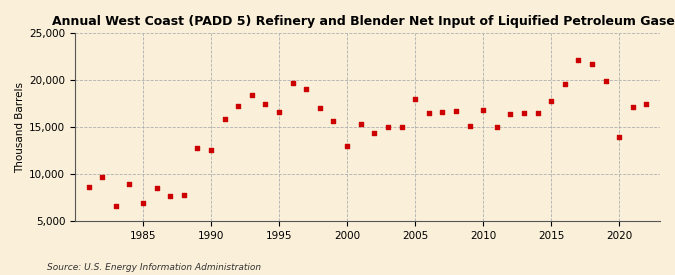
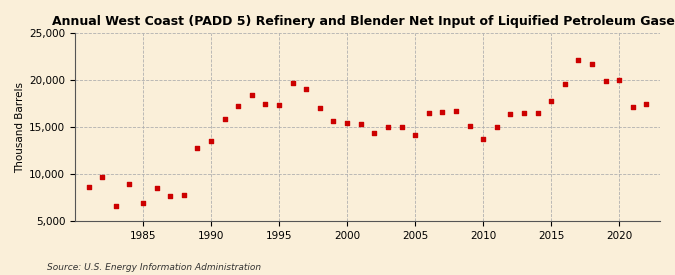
1990: 12,600 -> 13,500
1995: 16,600 -> 17,400
2000: 13,000 -> 15,400
2005: 18,000 -> 14,200
2010: 16,800 -> 13,700
2020: 14,000 -> 20,000
